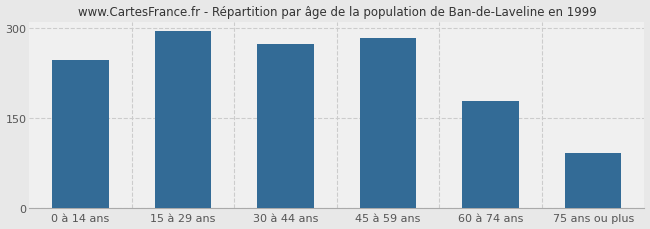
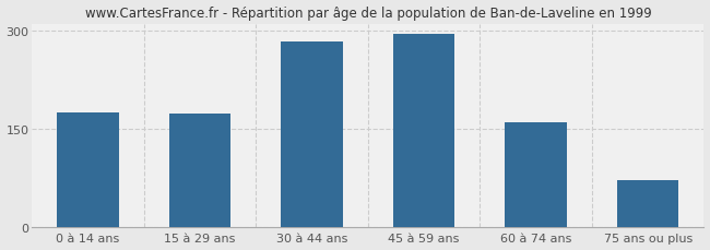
0 à 14 ans: 246 -> 175
15 à 29 ans: 294 -> 172
30 à 44 ans: 272 -> 282
45 à 59 ans: 282 -> 295
60 à 74 ans: 178 -> 160
75 ans ou plus: 92 -> 72
